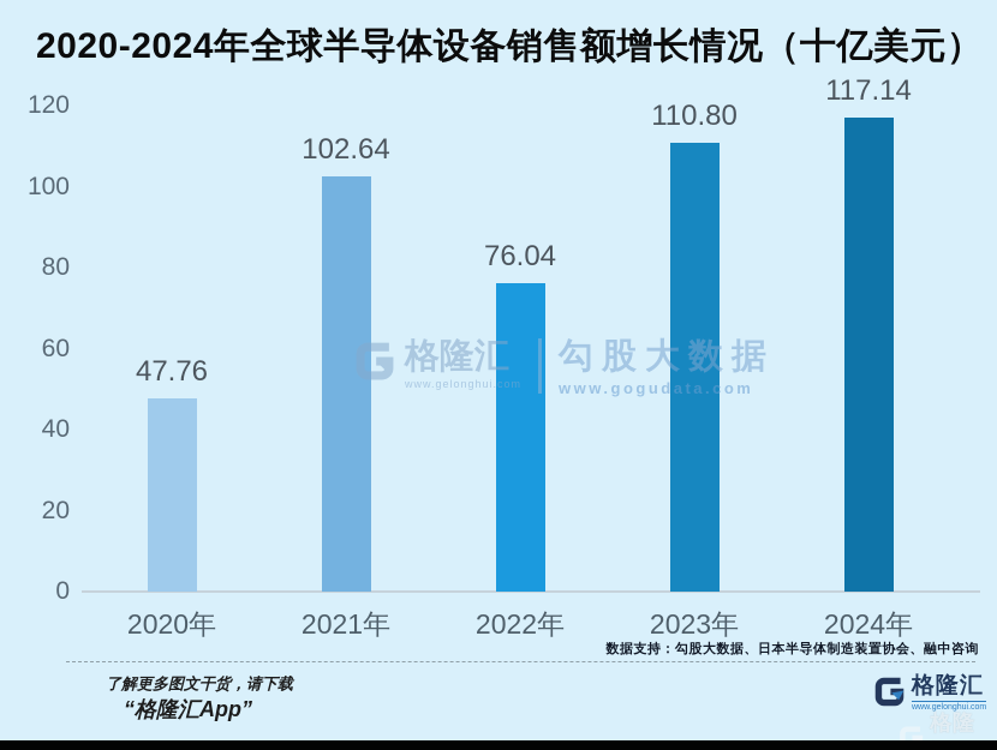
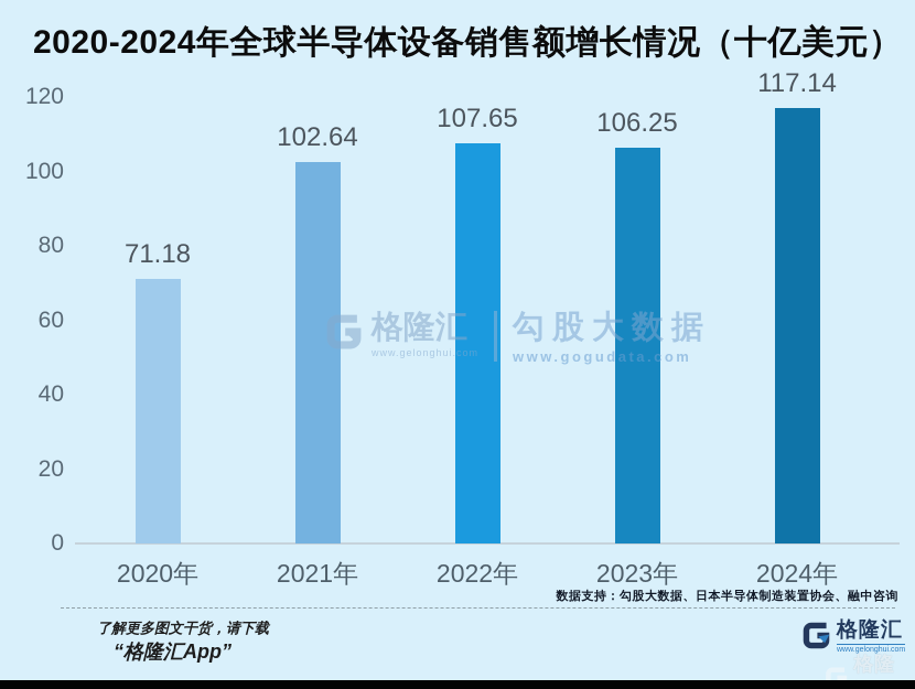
2020年: 47.76 -> 71.18
2022年: 76.04 -> 107.65
2023年: 110.80 -> 106.25
